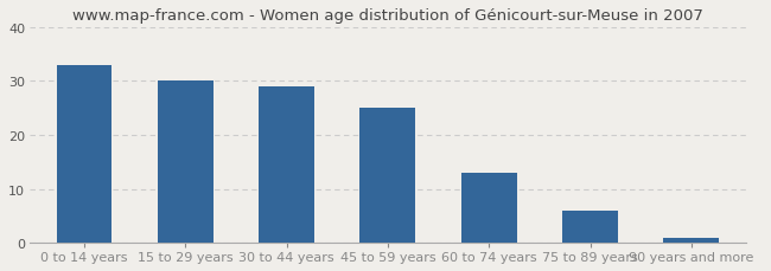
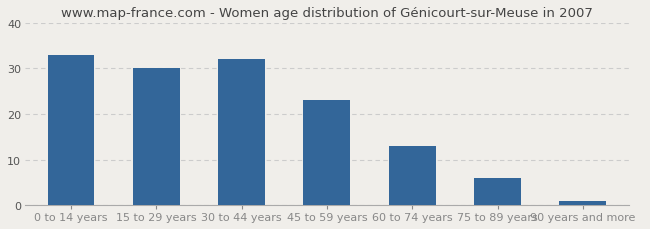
30 to 44 years: 29 -> 32
45 to 59 years: 25 -> 23
